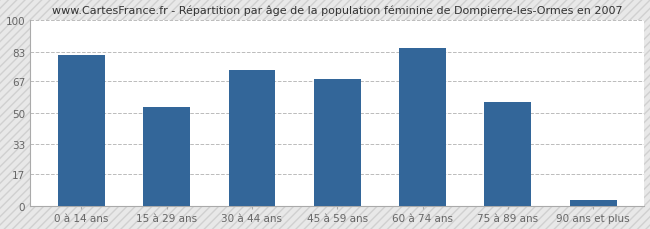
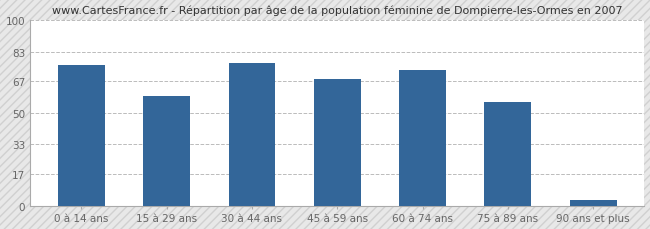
0 à 14 ans: 81 -> 76
15 à 29 ans: 53 -> 59
30 à 44 ans: 73 -> 77
60 à 74 ans: 85 -> 73
